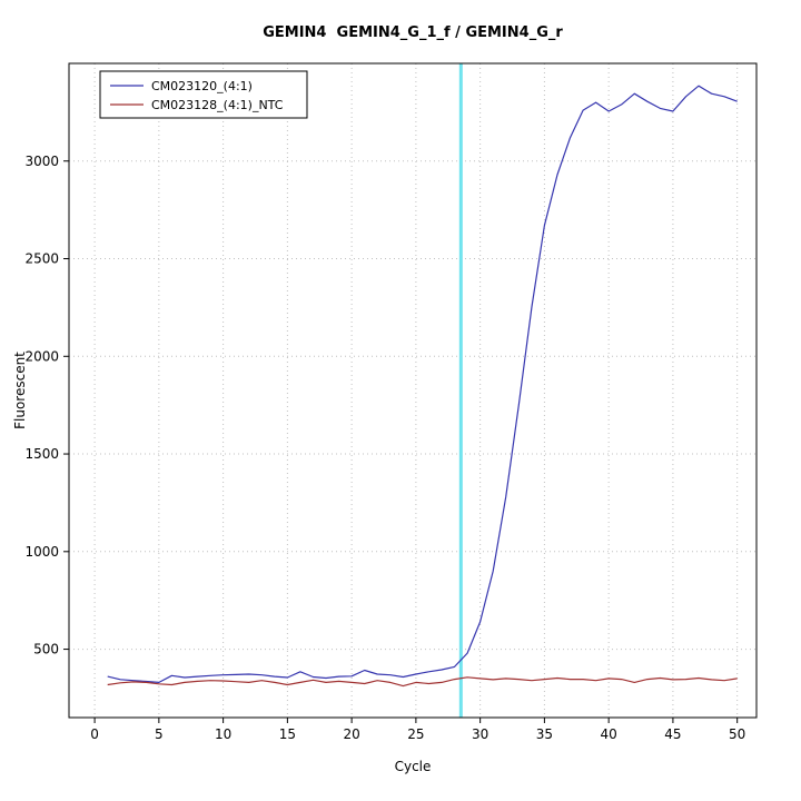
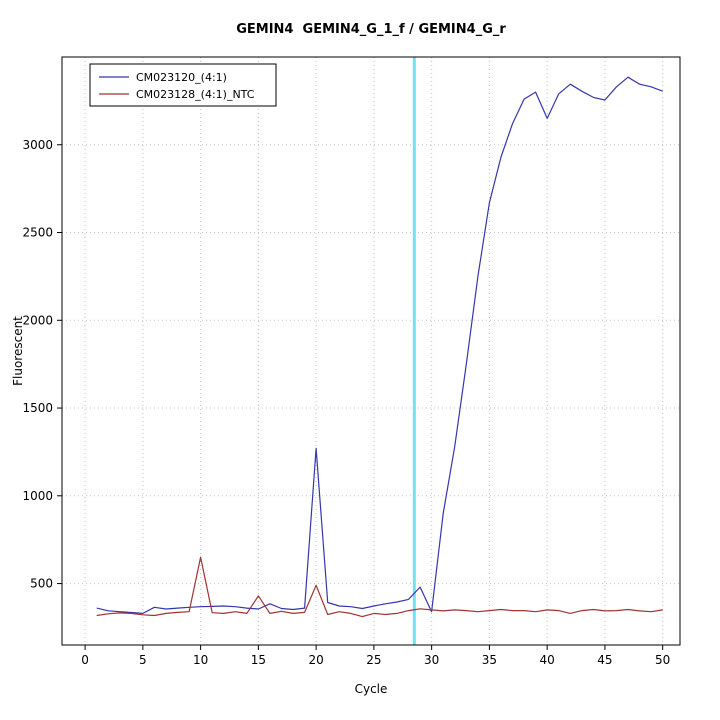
CM023128_(4:1)_NTC/10: 340 -> 650
CM023128_(4:1)_NTC/15: 320 -> 430
CM023120_(4:1)/20: 360 -> 1270
CM023128_(4:1)_NTC/20: 330 -> 490
CM023120_(4:1)/30: 640 -> 340
CM023120_(4:1)/40: 3260 -> 3150
